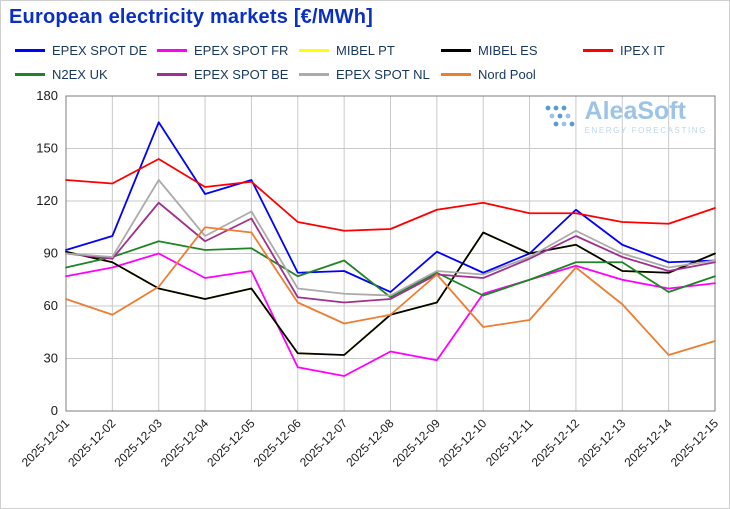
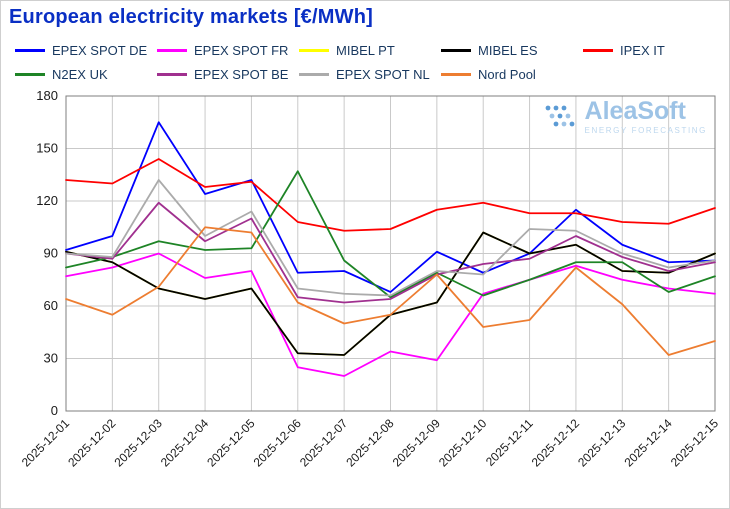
N2EX UK/2025-12-06: 77 -> 137
EPEX SPOT BE/2025-12-10: 76 -> 84
EPEX SPOT NL/2025-12-11: 88 -> 104
EPEX SPOT FR/2025-12-15: 73 -> 67
